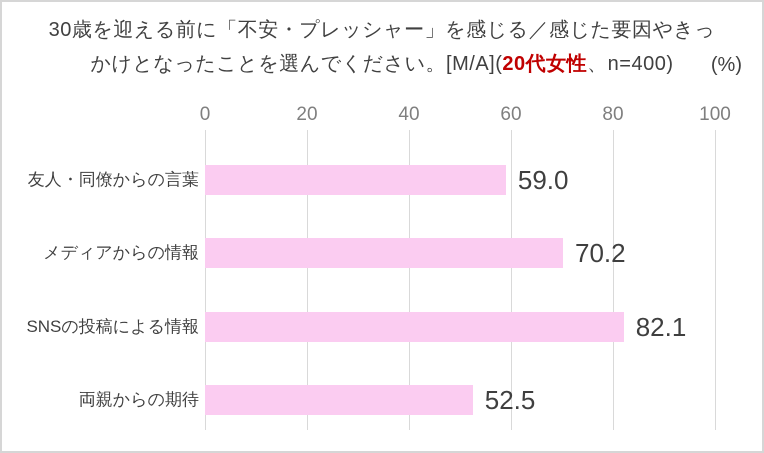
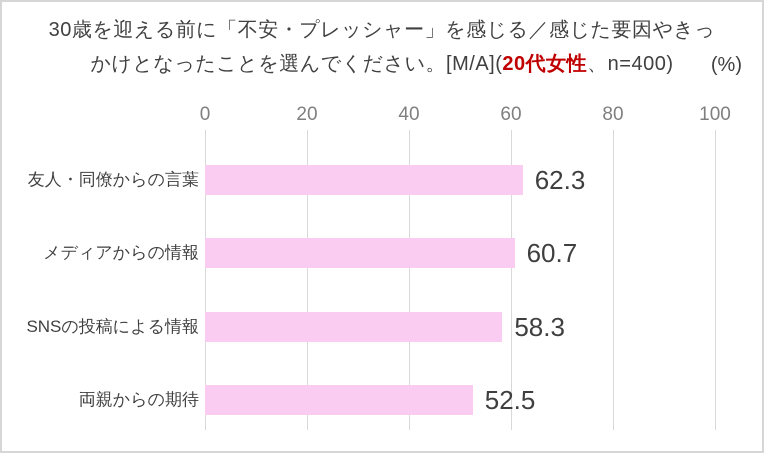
友人・同僚からの言葉: 59.0 -> 62.3
メディアからの情報: 70.2 -> 60.7
SNSの投稿による情報: 82.1 -> 58.3
